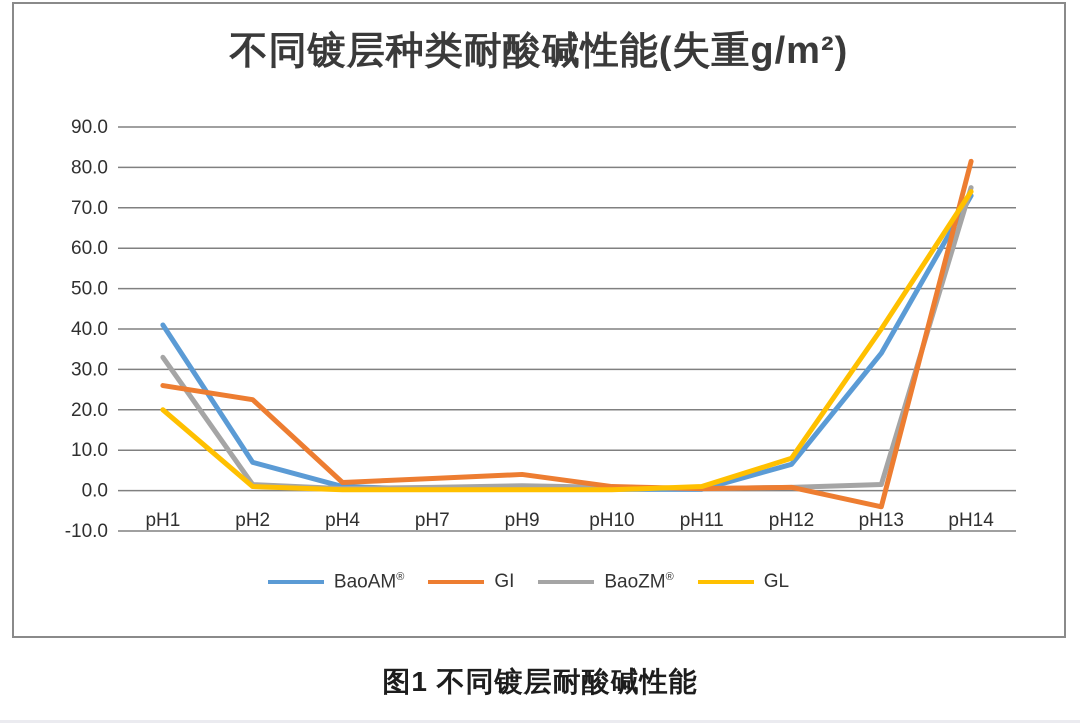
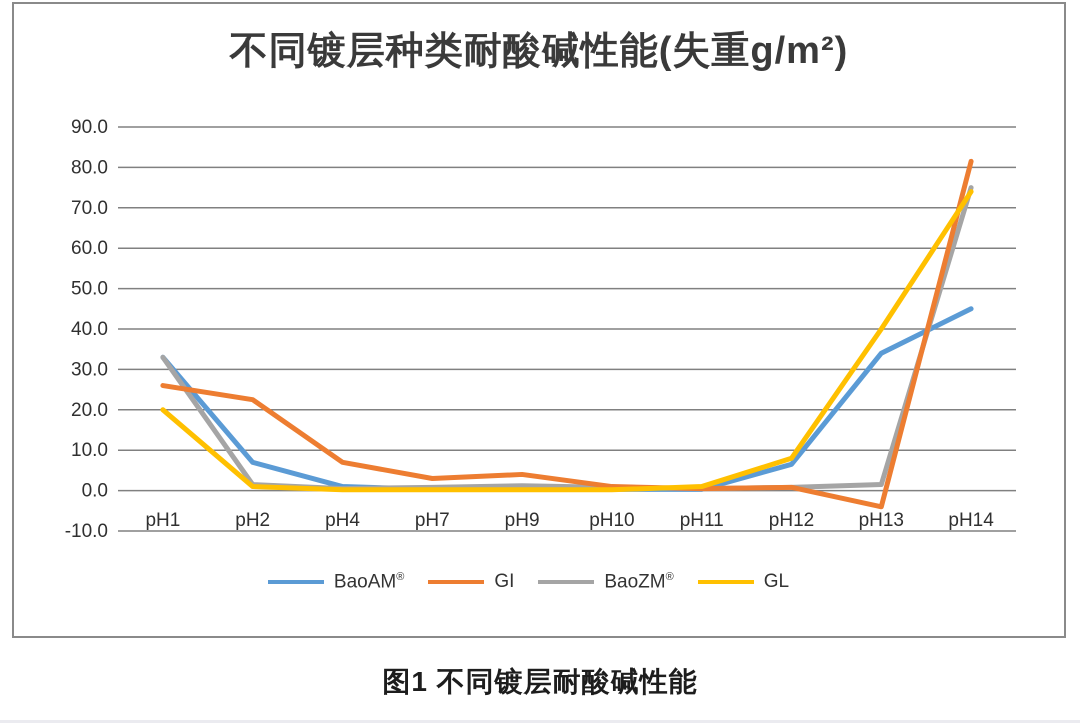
BaoAM/pH1: 41 -> 33
GI/pH4: 2 -> 7
BaoAM/pH14: 73 -> 45
